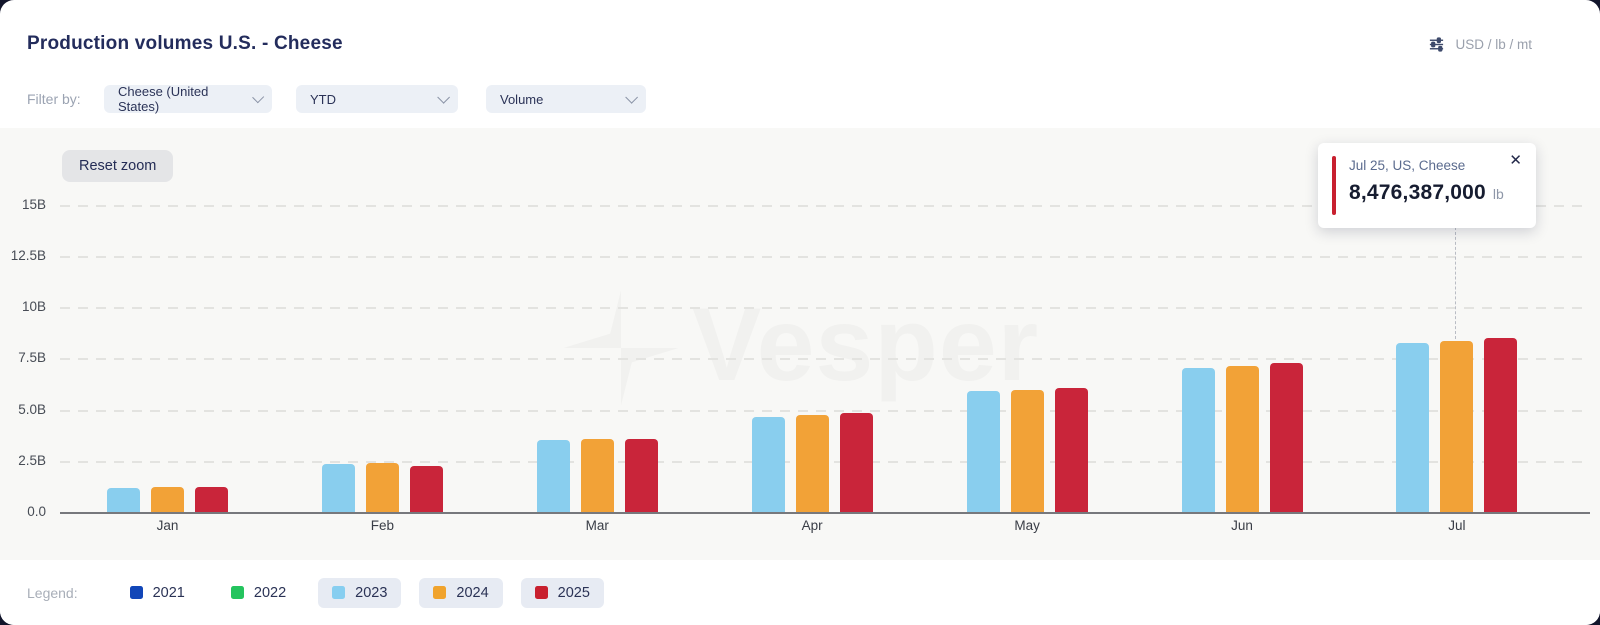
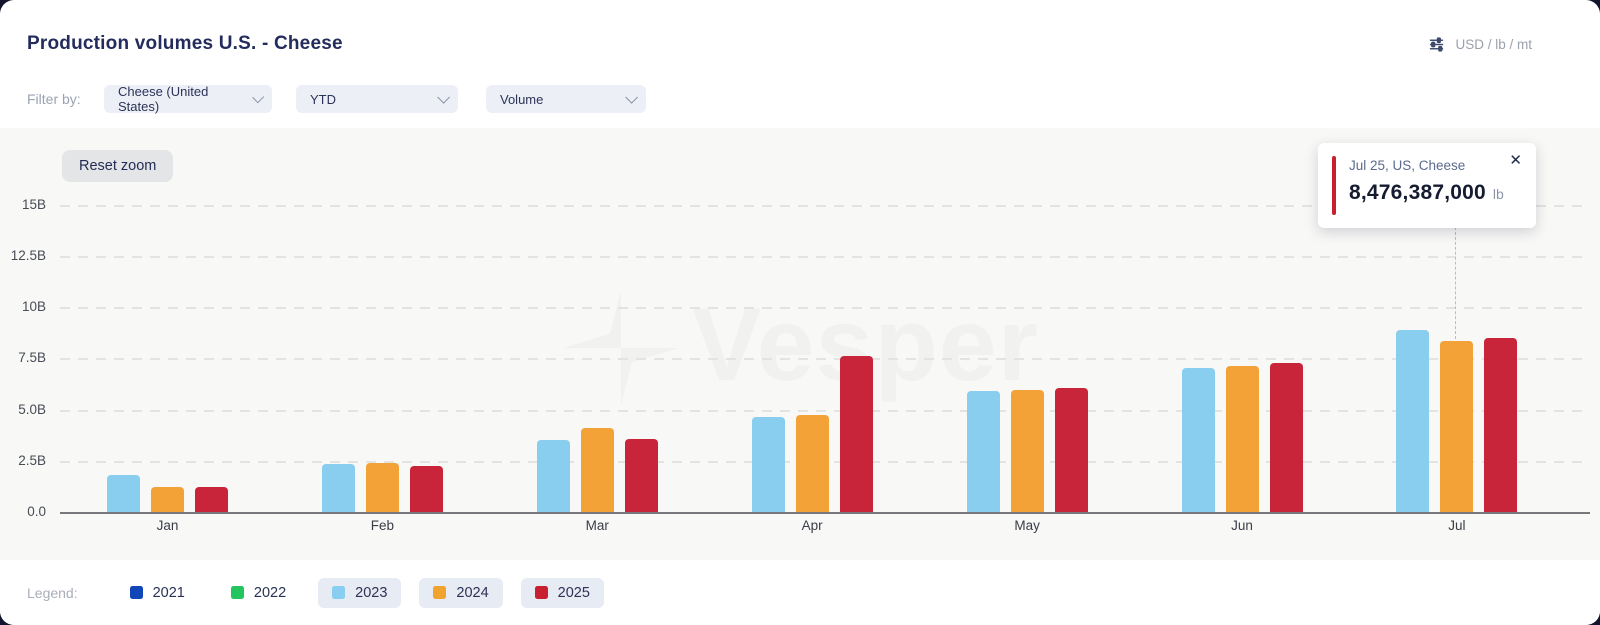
2023/Jan: 1.2B -> 1.8B
2024/Mar: 3.5B -> 4.1B
2025/Apr: 4.8B -> 7.6B
2023/Jul: 8.2B -> 8.9B
